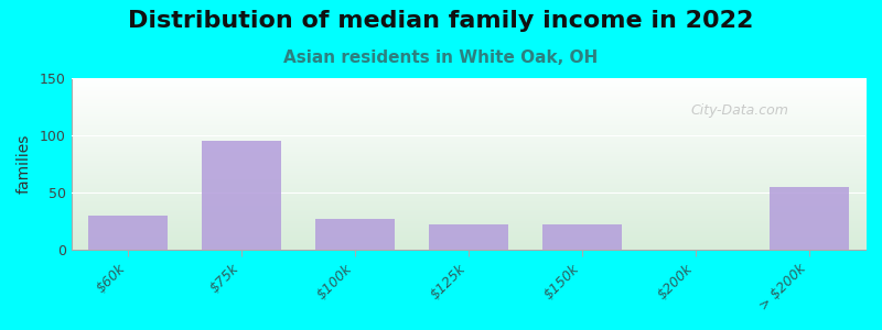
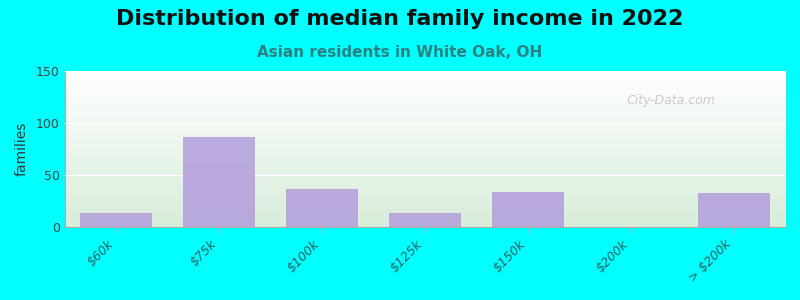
$60k: 30 -> 14
$75k: 95 -> 87
$100k: 27 -> 37
$125k: 22 -> 14
$150k: 22 -> 34
> $200k: 55 -> 33
